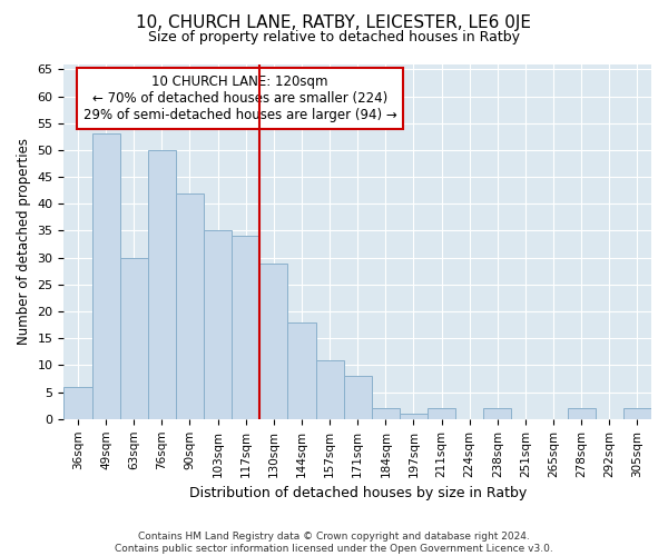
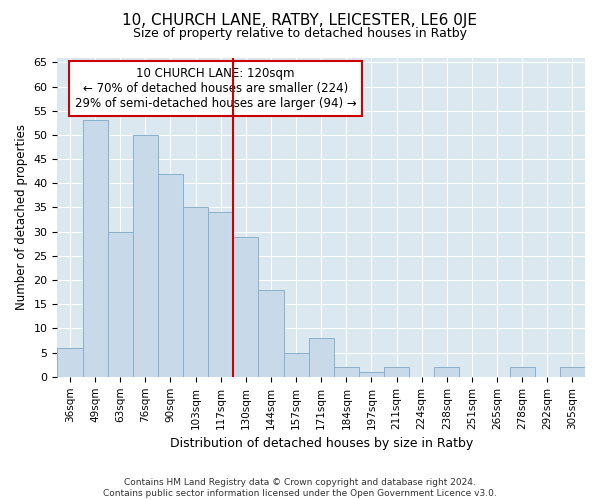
157sqm: 11 -> 5
